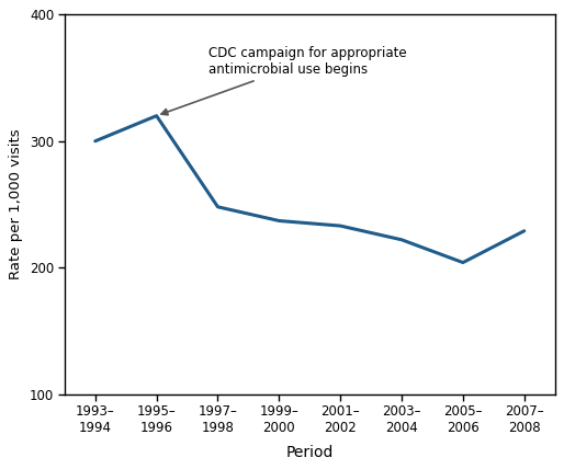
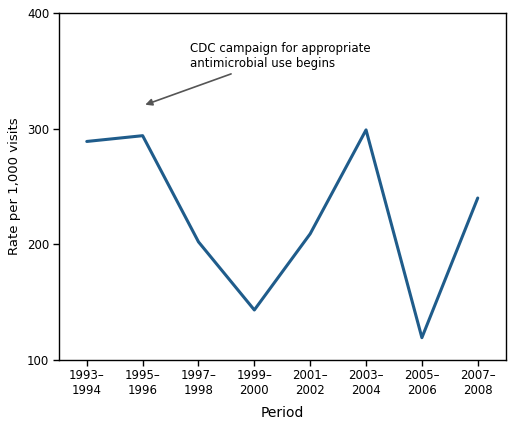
1993– 1994: 300 -> 289
1995– 1996: 320 -> 294
1997– 1998: 248 -> 202
1999– 2000: 237 -> 143
2001– 2002: 233 -> 209
2003– 2004: 222 -> 299
2005– 2006: 204 -> 119
2007– 2008: 229 -> 240
